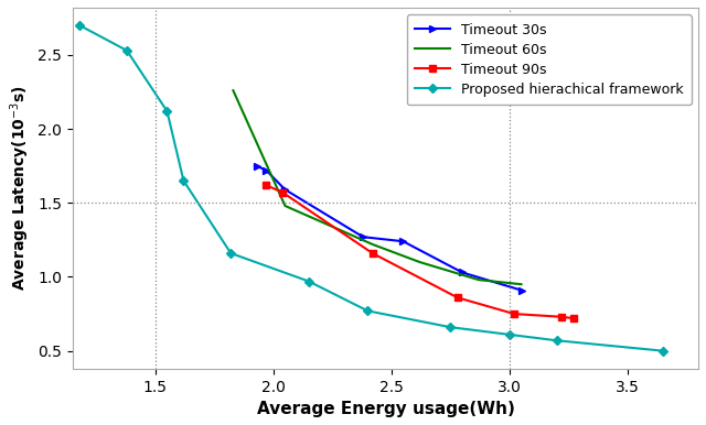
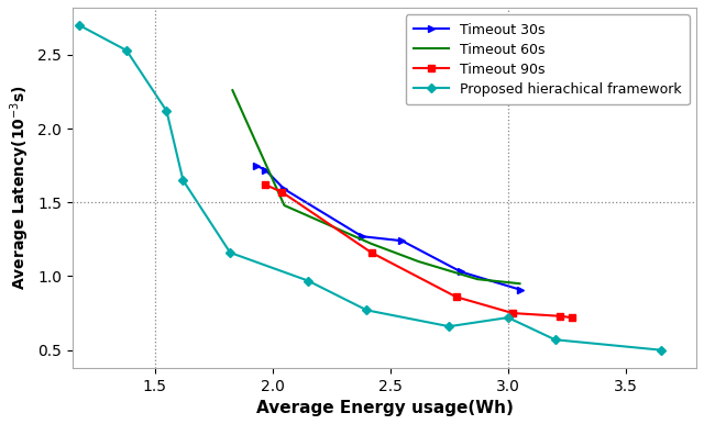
Proposed hierachical framework/3.0: 0.61 -> 0.72
